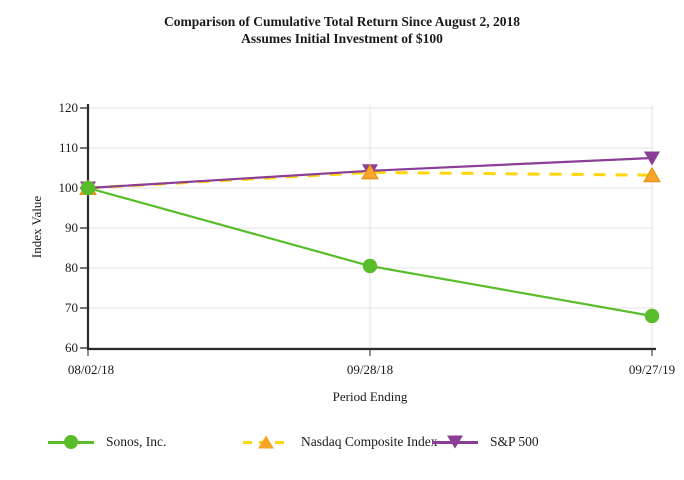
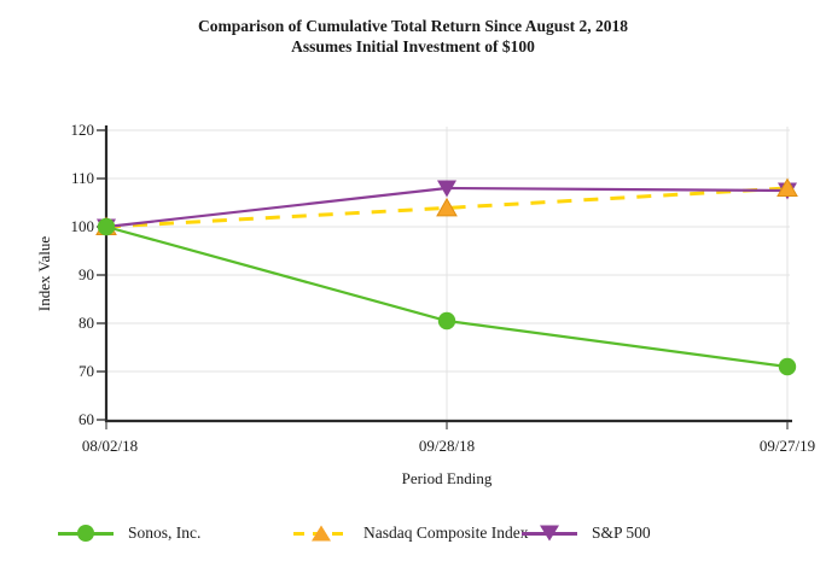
S&P 500/09/28/18: 104 -> 108
Sonos, Inc./09/27/19: 68 -> 71
Nasdaq Composite Index/09/27/19: 103 -> 108
